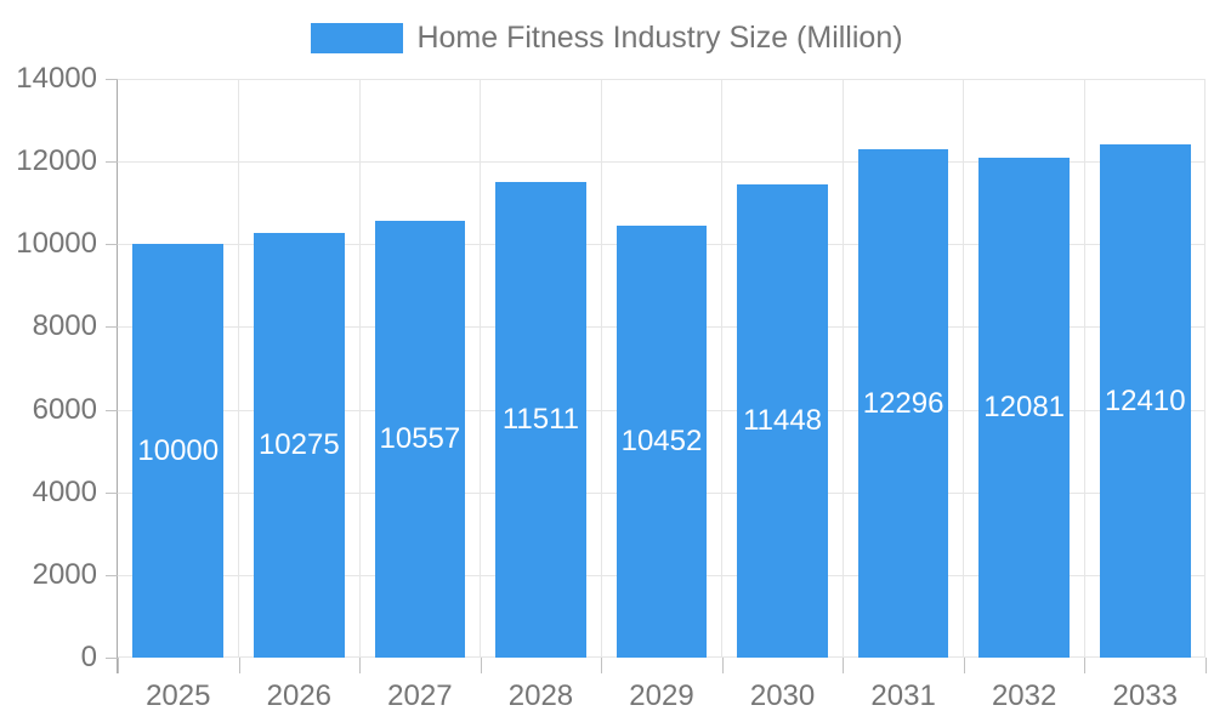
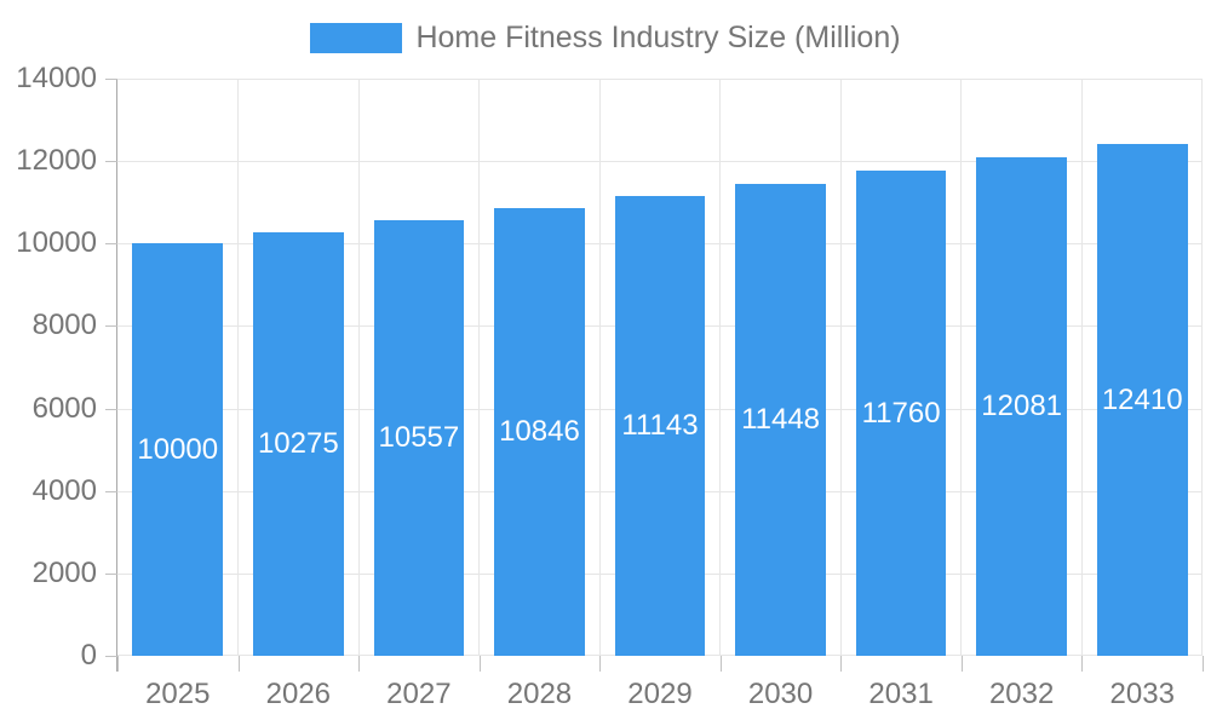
2028: 11511 -> 10846
2029: 10452 -> 11143
2031: 12296 -> 11760
